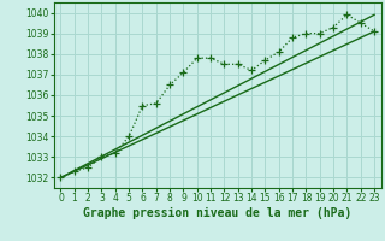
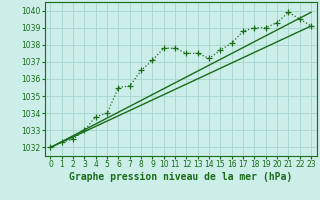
4: 1033.2 -> 1033.8
